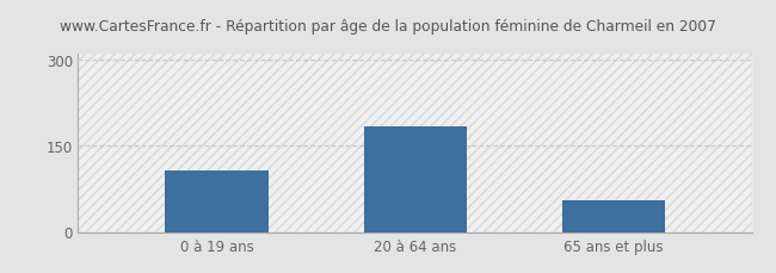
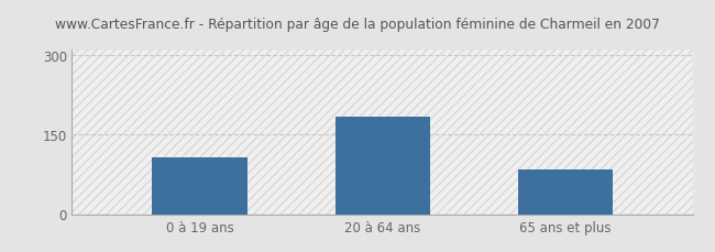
65 ans et plus: 55 -> 85
